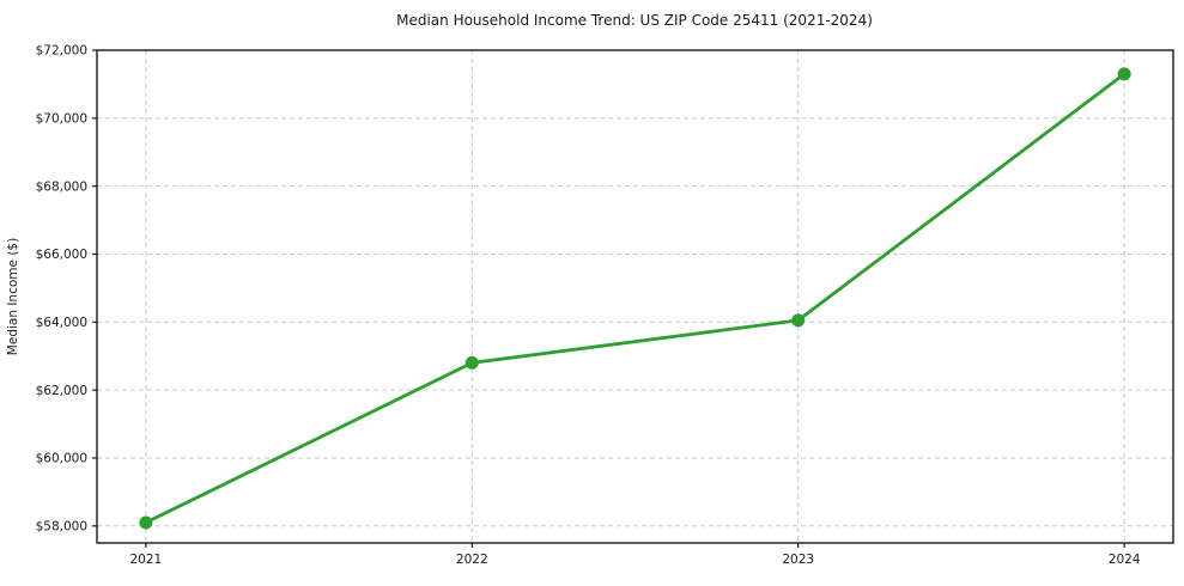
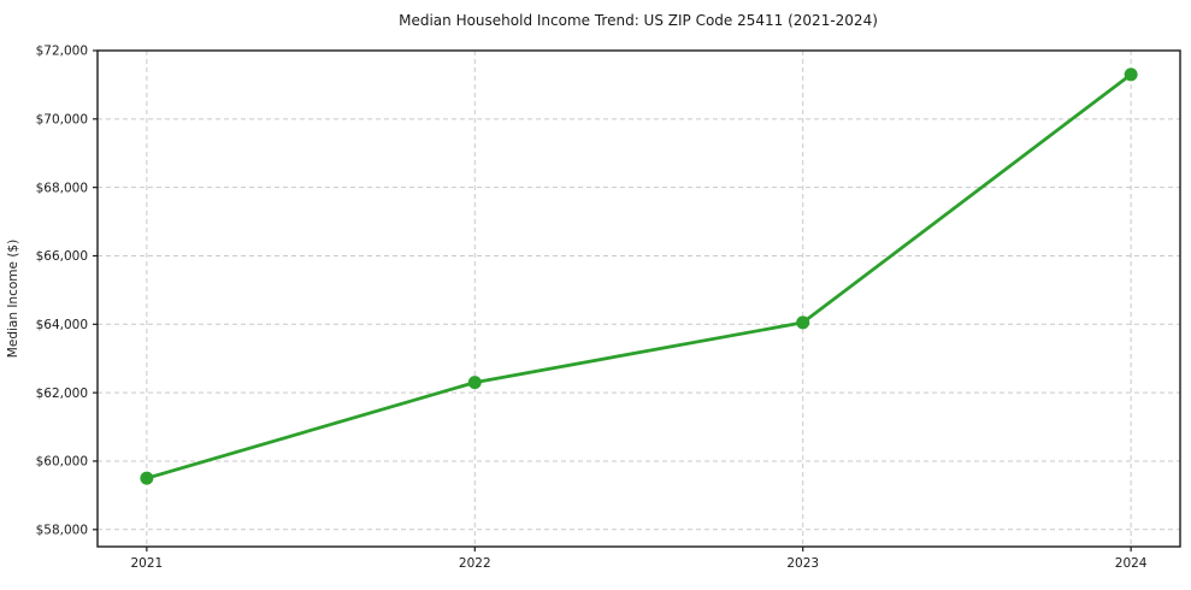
2021: $58100 -> $59500
2022: $62800 -> $62300
